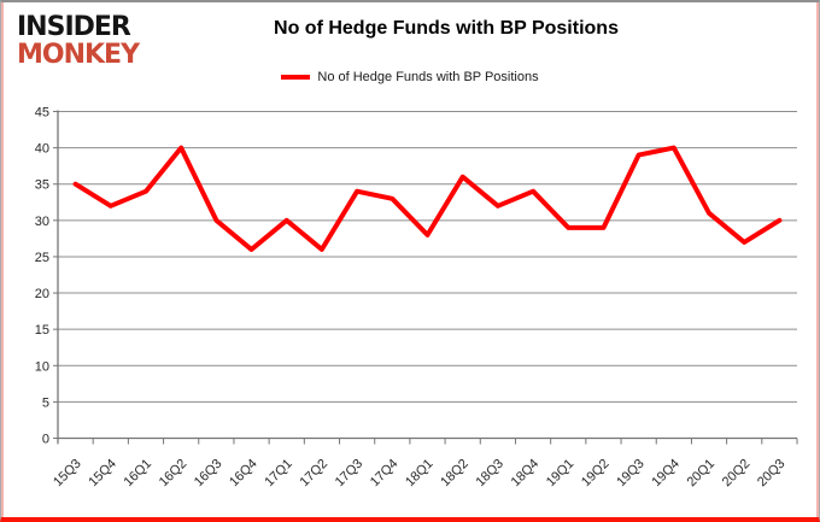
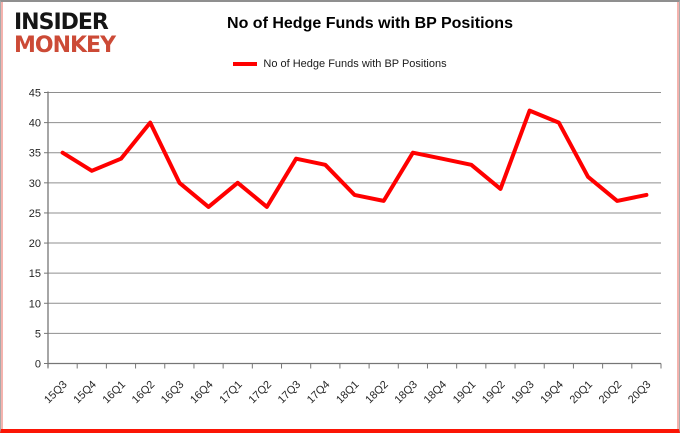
18Q2: 36 -> 27
18Q3: 32 -> 35
19Q1: 29 -> 33
19Q3: 39 -> 42
20Q3: 30 -> 28
